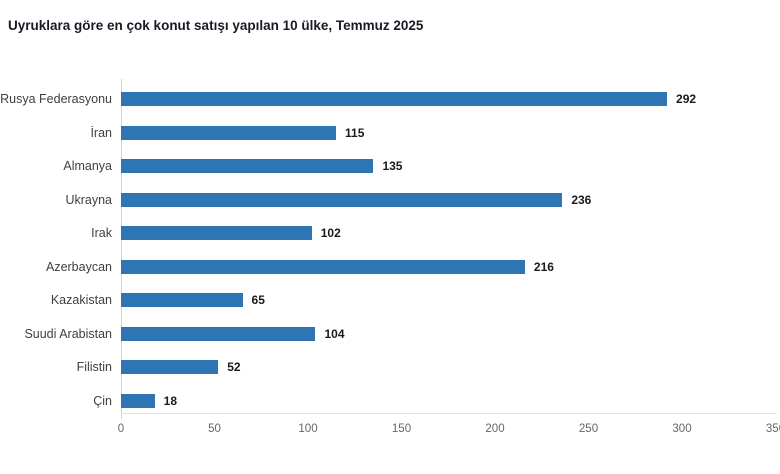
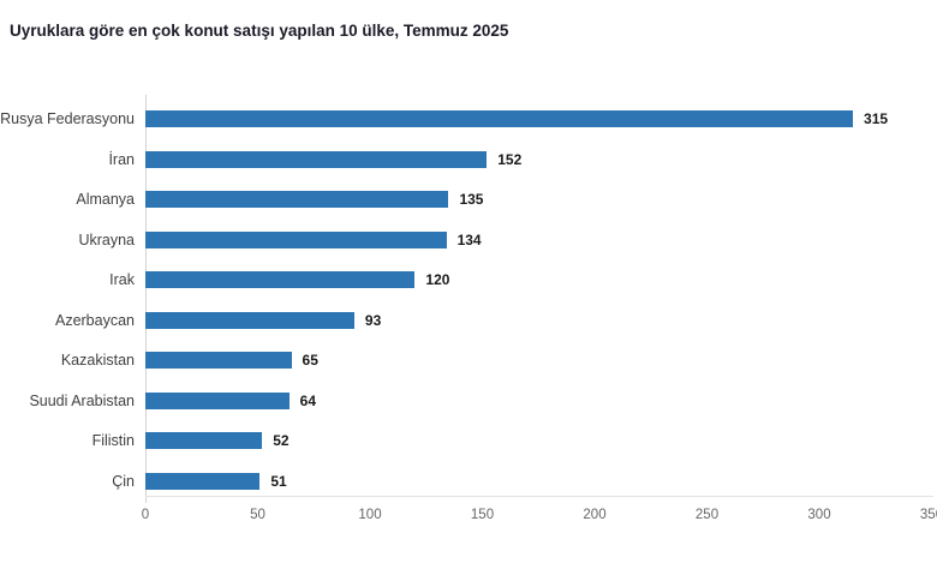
Rusya Federasyonu: 292 -> 315
İran: 115 -> 152
Ukrayna: 236 -> 134
Irak: 102 -> 120
Azerbaycan: 216 -> 93
Suudi Arabistan: 104 -> 64
Çin: 18 -> 51
